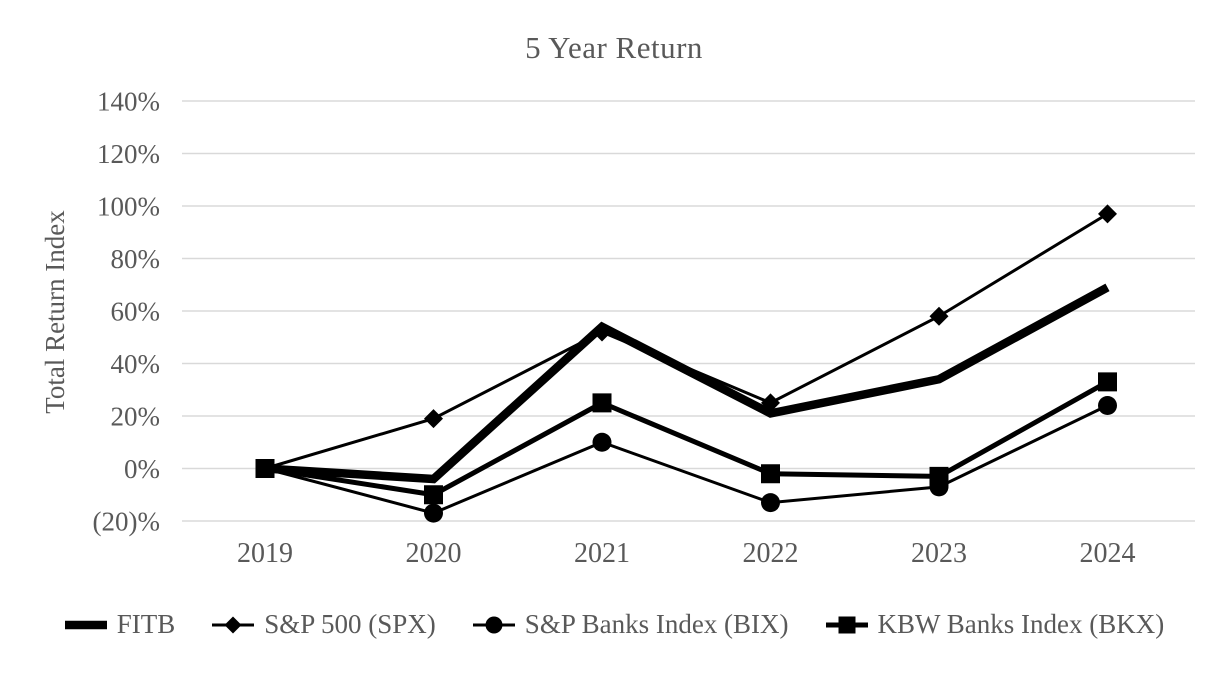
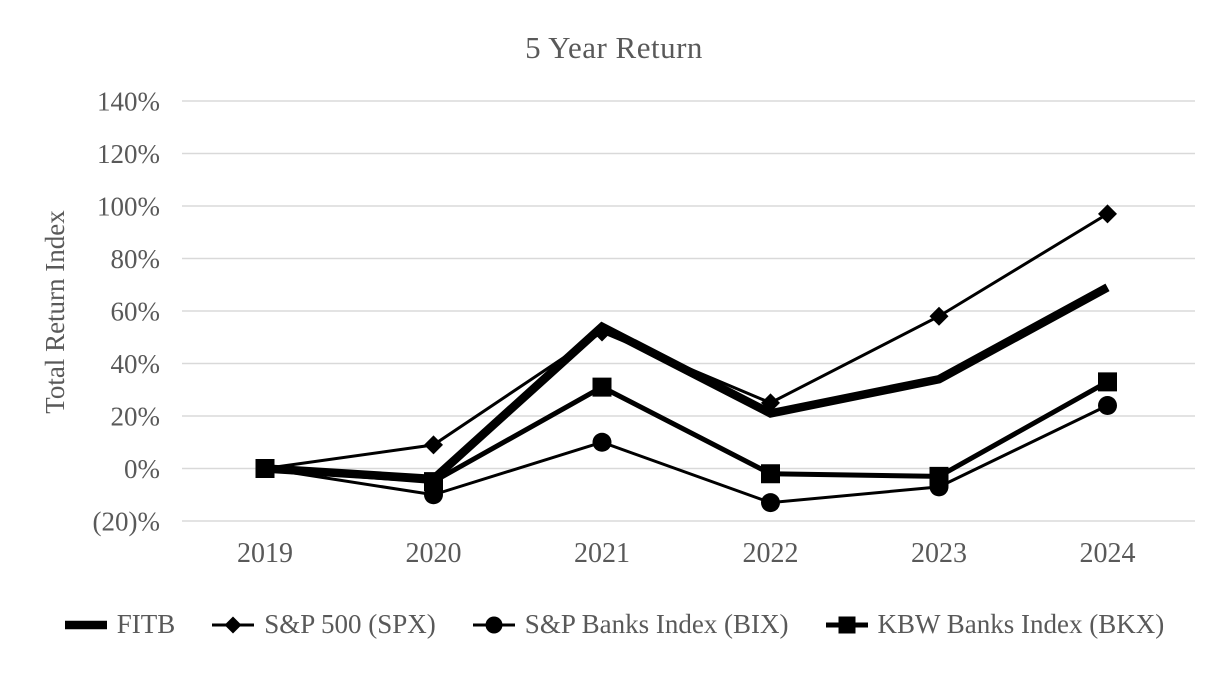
S&P 500 (SPX)/2020: 19% -> 9%
S&P Banks Index (BIX)/2020: -17% -> -10%
KBW Banks Index (BKX)/2020: -10% -> -5%
KBW Banks Index (BKX)/2021: 25% -> 31%
